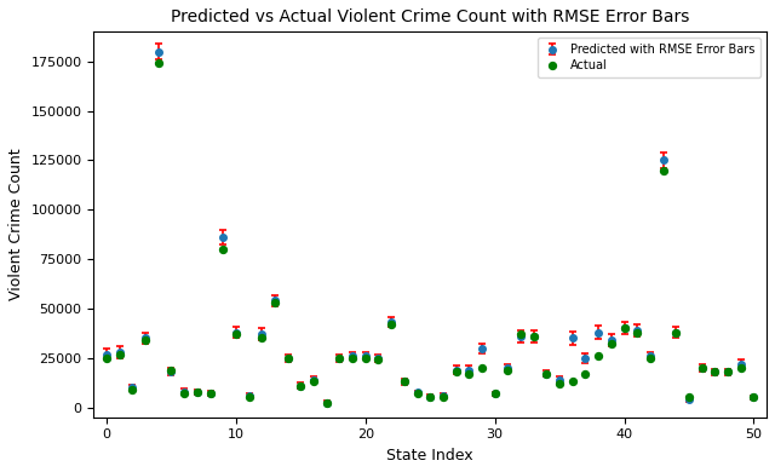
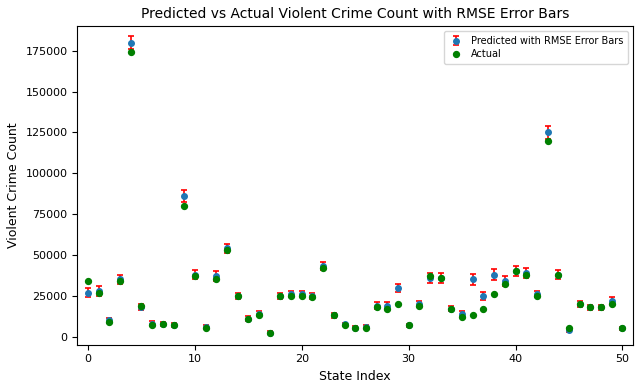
Actual/0: 25000 -> 34000
